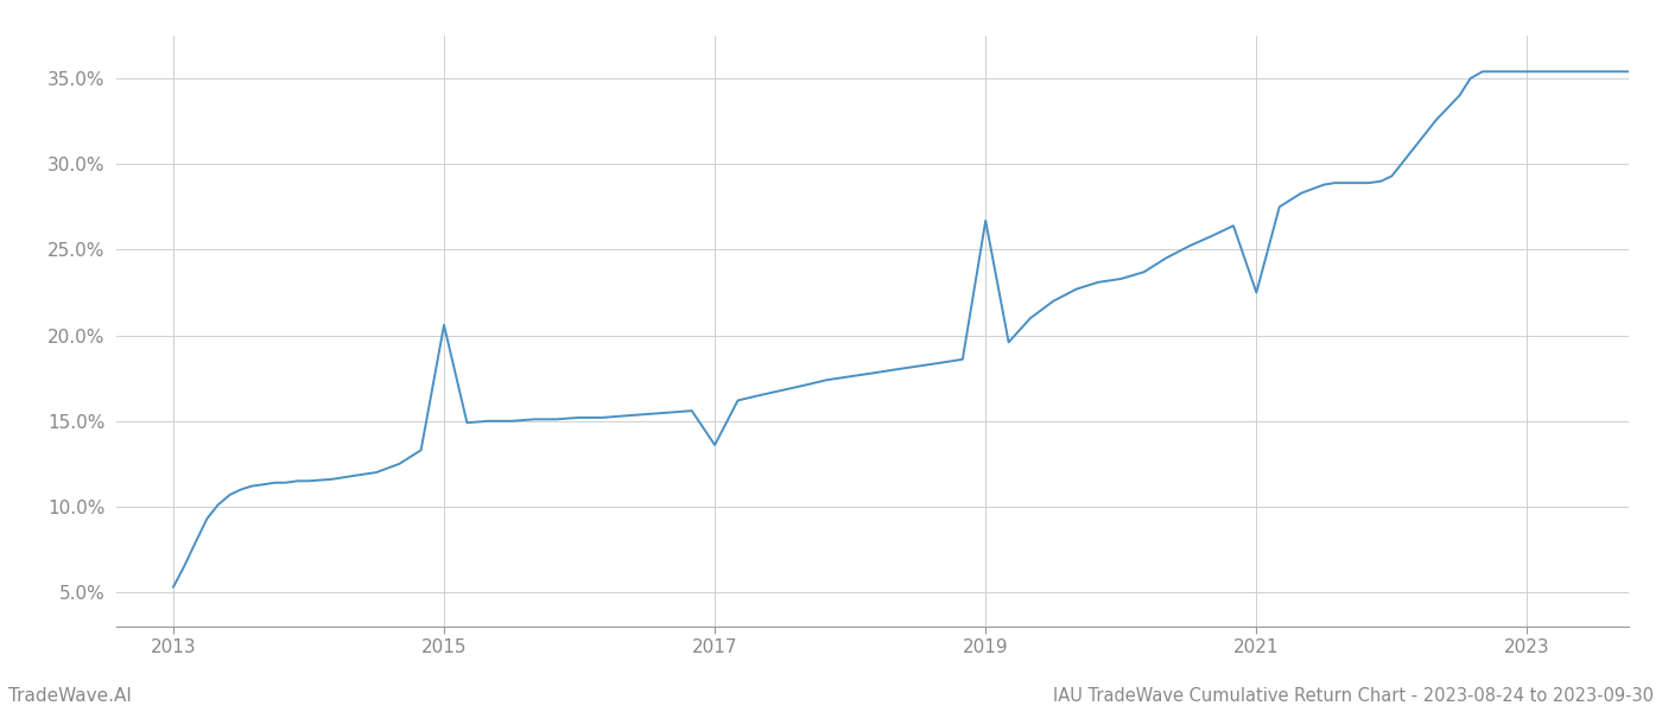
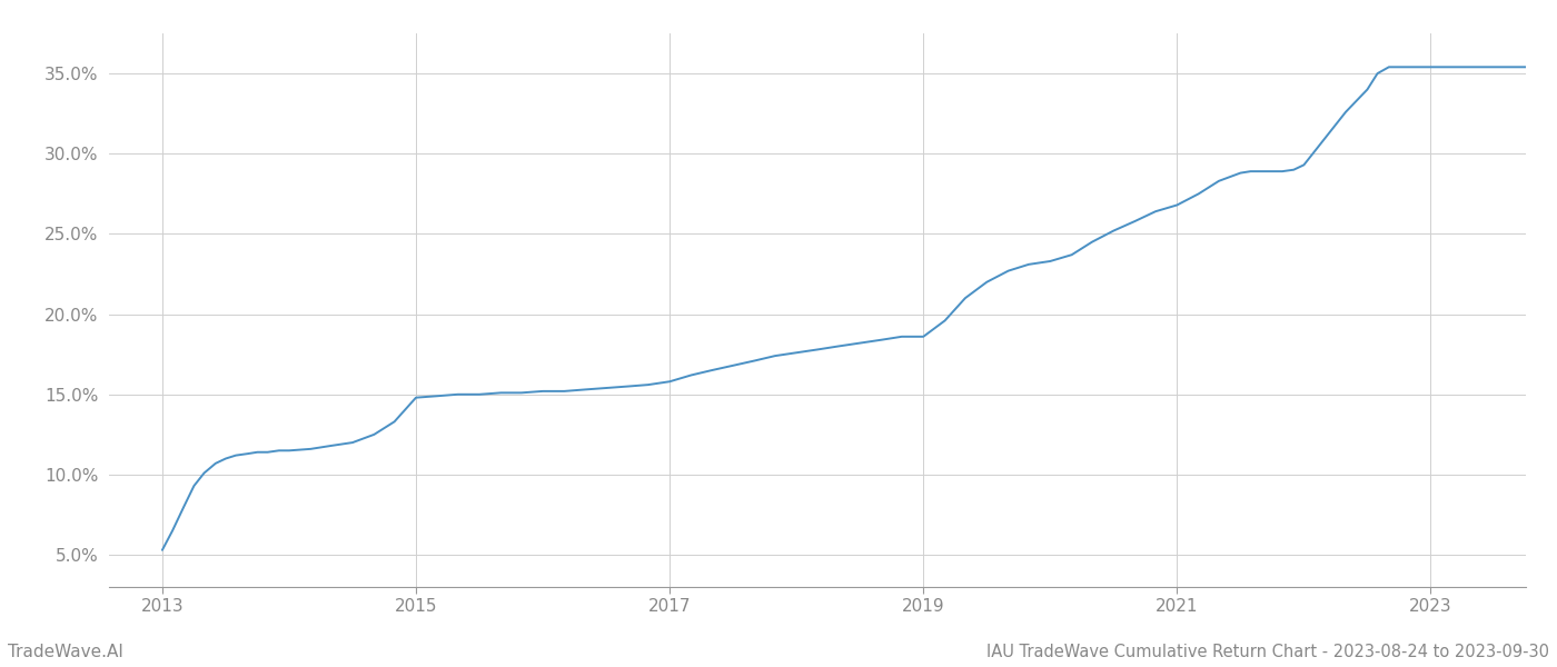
2015: 20.6% -> 14.8%
2017: 13.6% -> 15.8%
2019: 26.7% -> 18.6%
2021: 22.5% -> 26.8%
